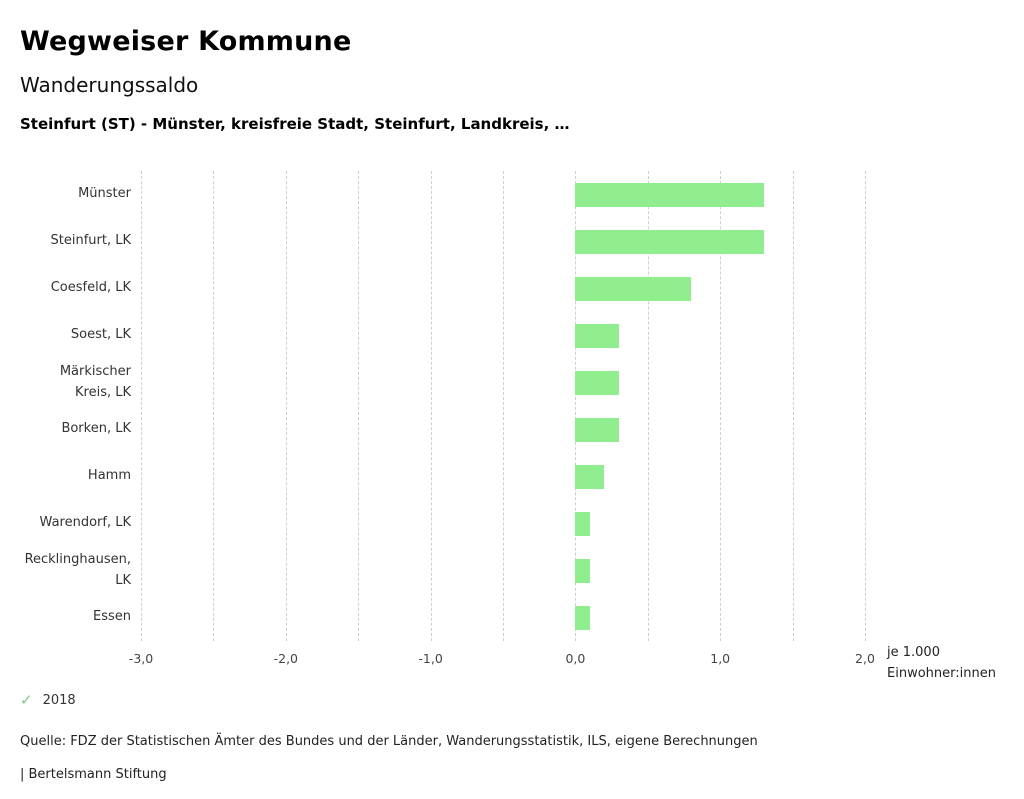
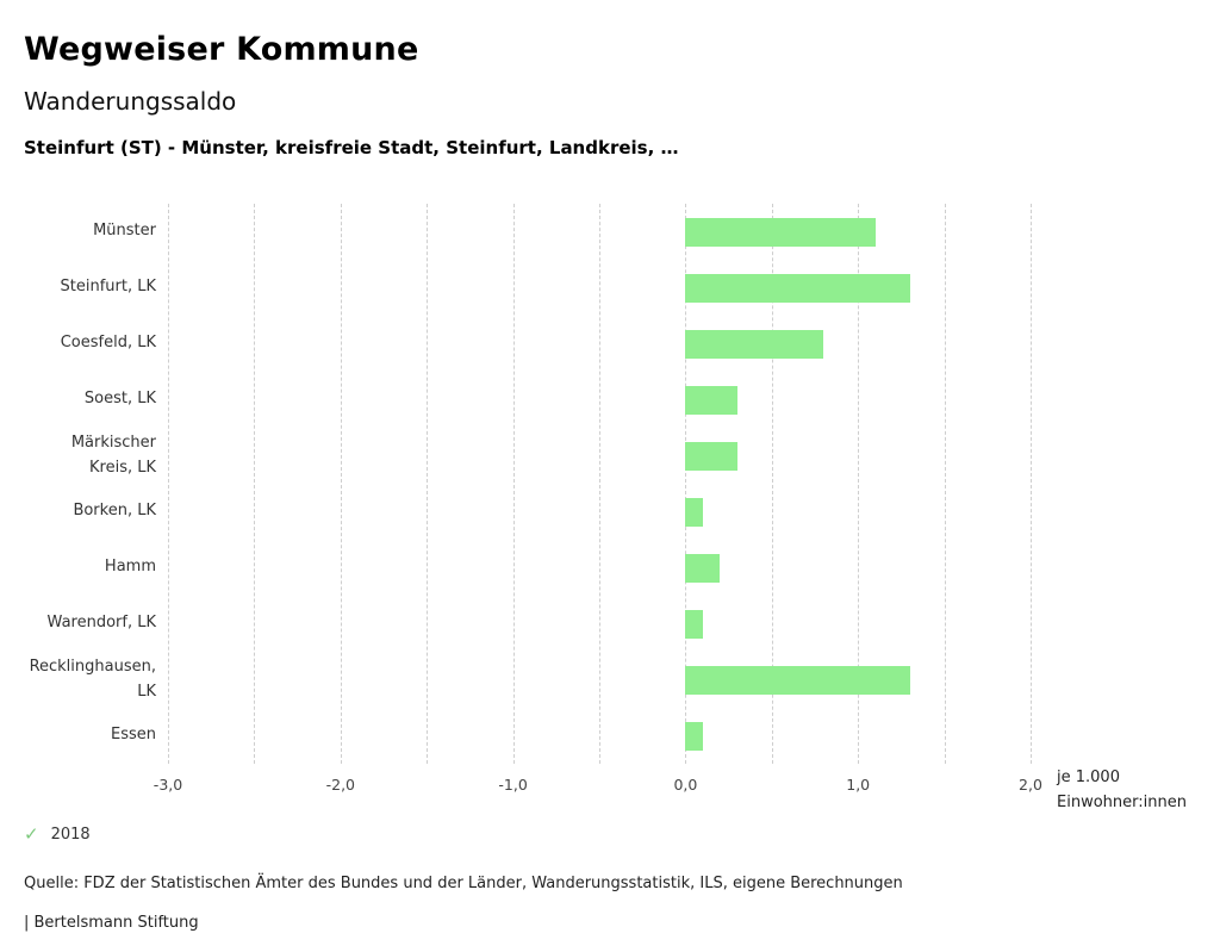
Münster: 1,3 -> 1,1
Borken, LK: 0,3 -> 0,1
Recklinghausen, LK: 0,1 -> 1,3
